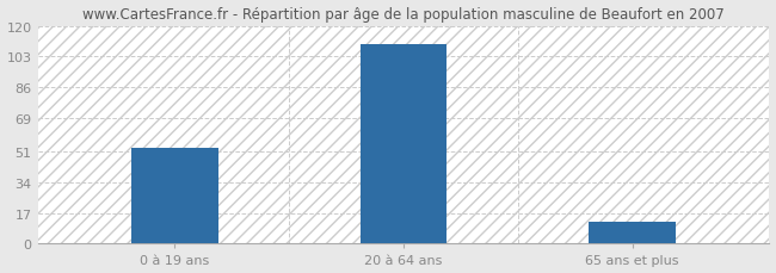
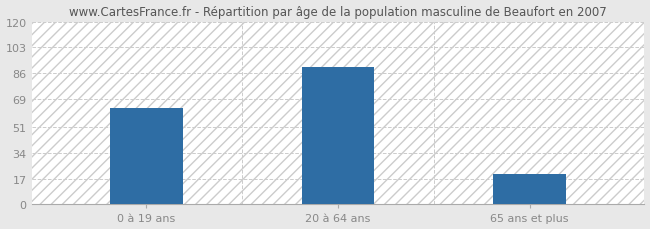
0 à 19 ans: 53 -> 63
20 à 64 ans: 110 -> 90
65 ans et plus: 12 -> 20
